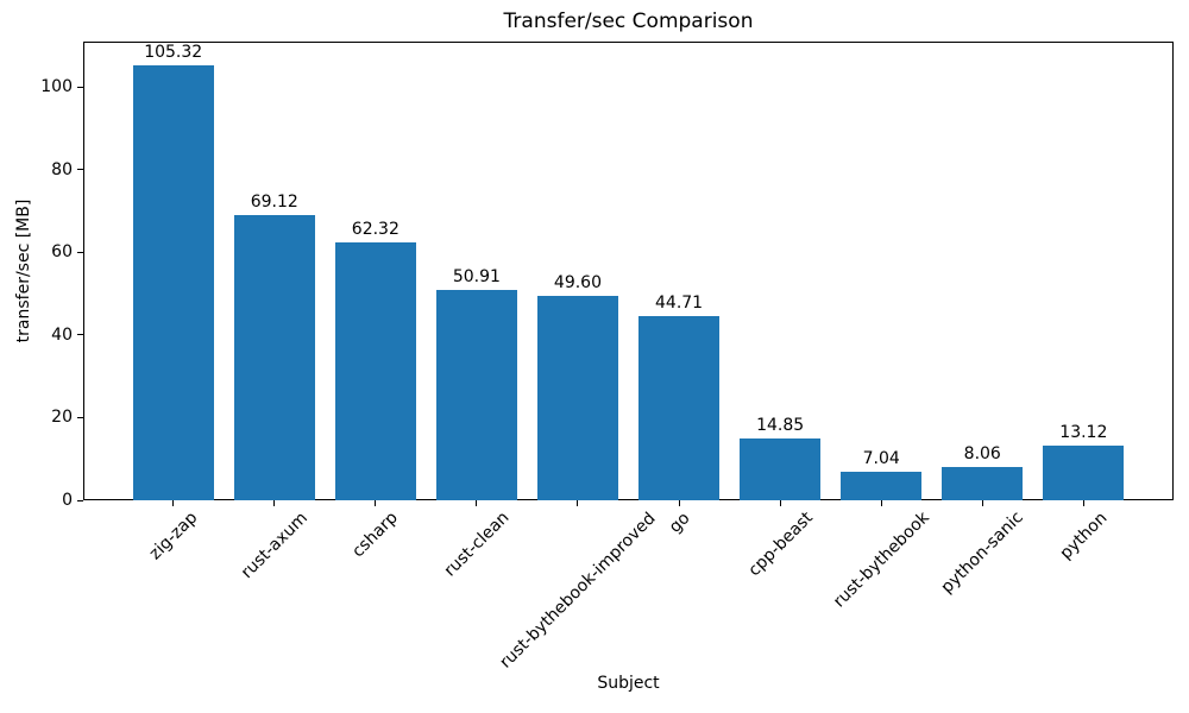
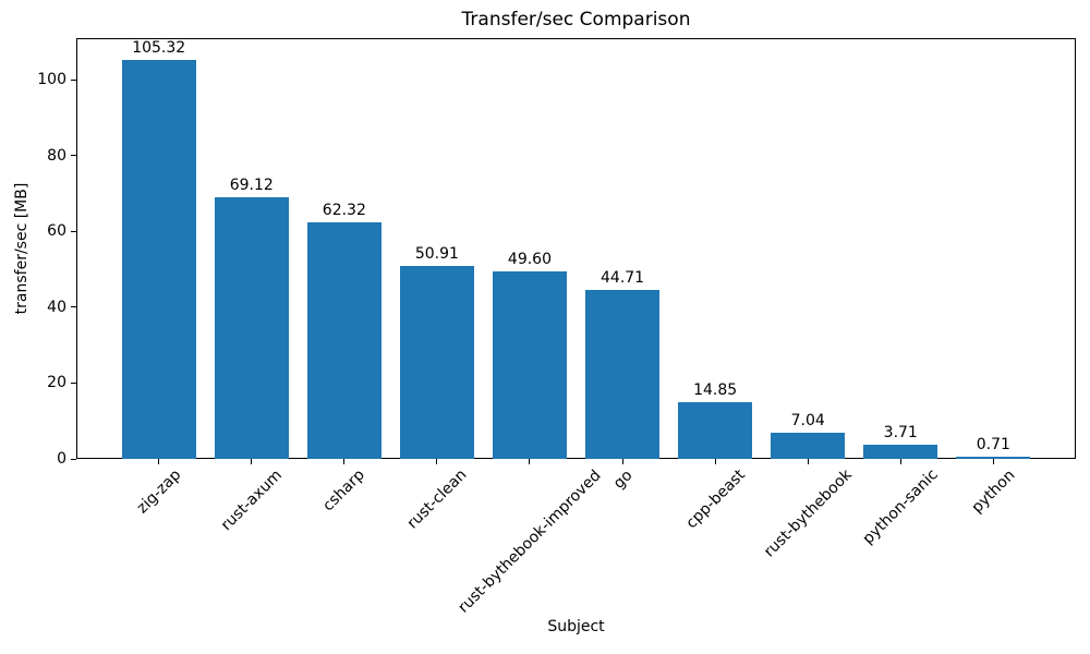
python-sanic: 8.06 -> 3.71
python: 13.12 -> 0.71
